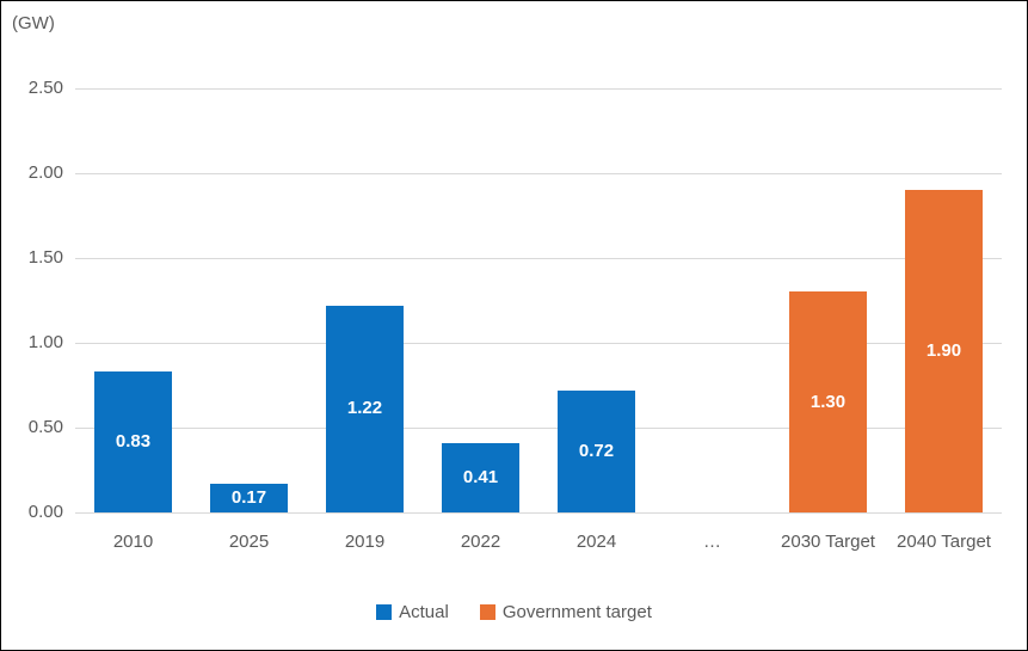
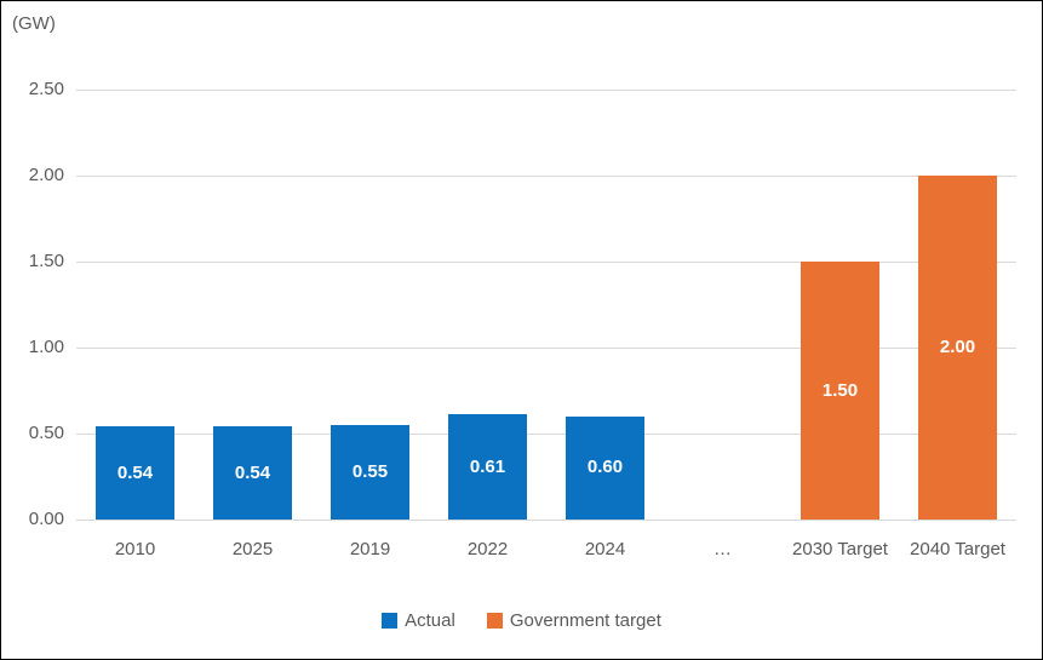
Actual/2010: 0.83 -> 0.54
Actual/2025: 0.17 -> 0.54
Actual/2019: 1.22 -> 0.55
Actual/2022: 0.41 -> 0.61
Actual/2024: 0.72 -> 0.60
Government target/2030 Target: 1.30 -> 1.50
Government target/2040 Target: 1.90 -> 2.00
